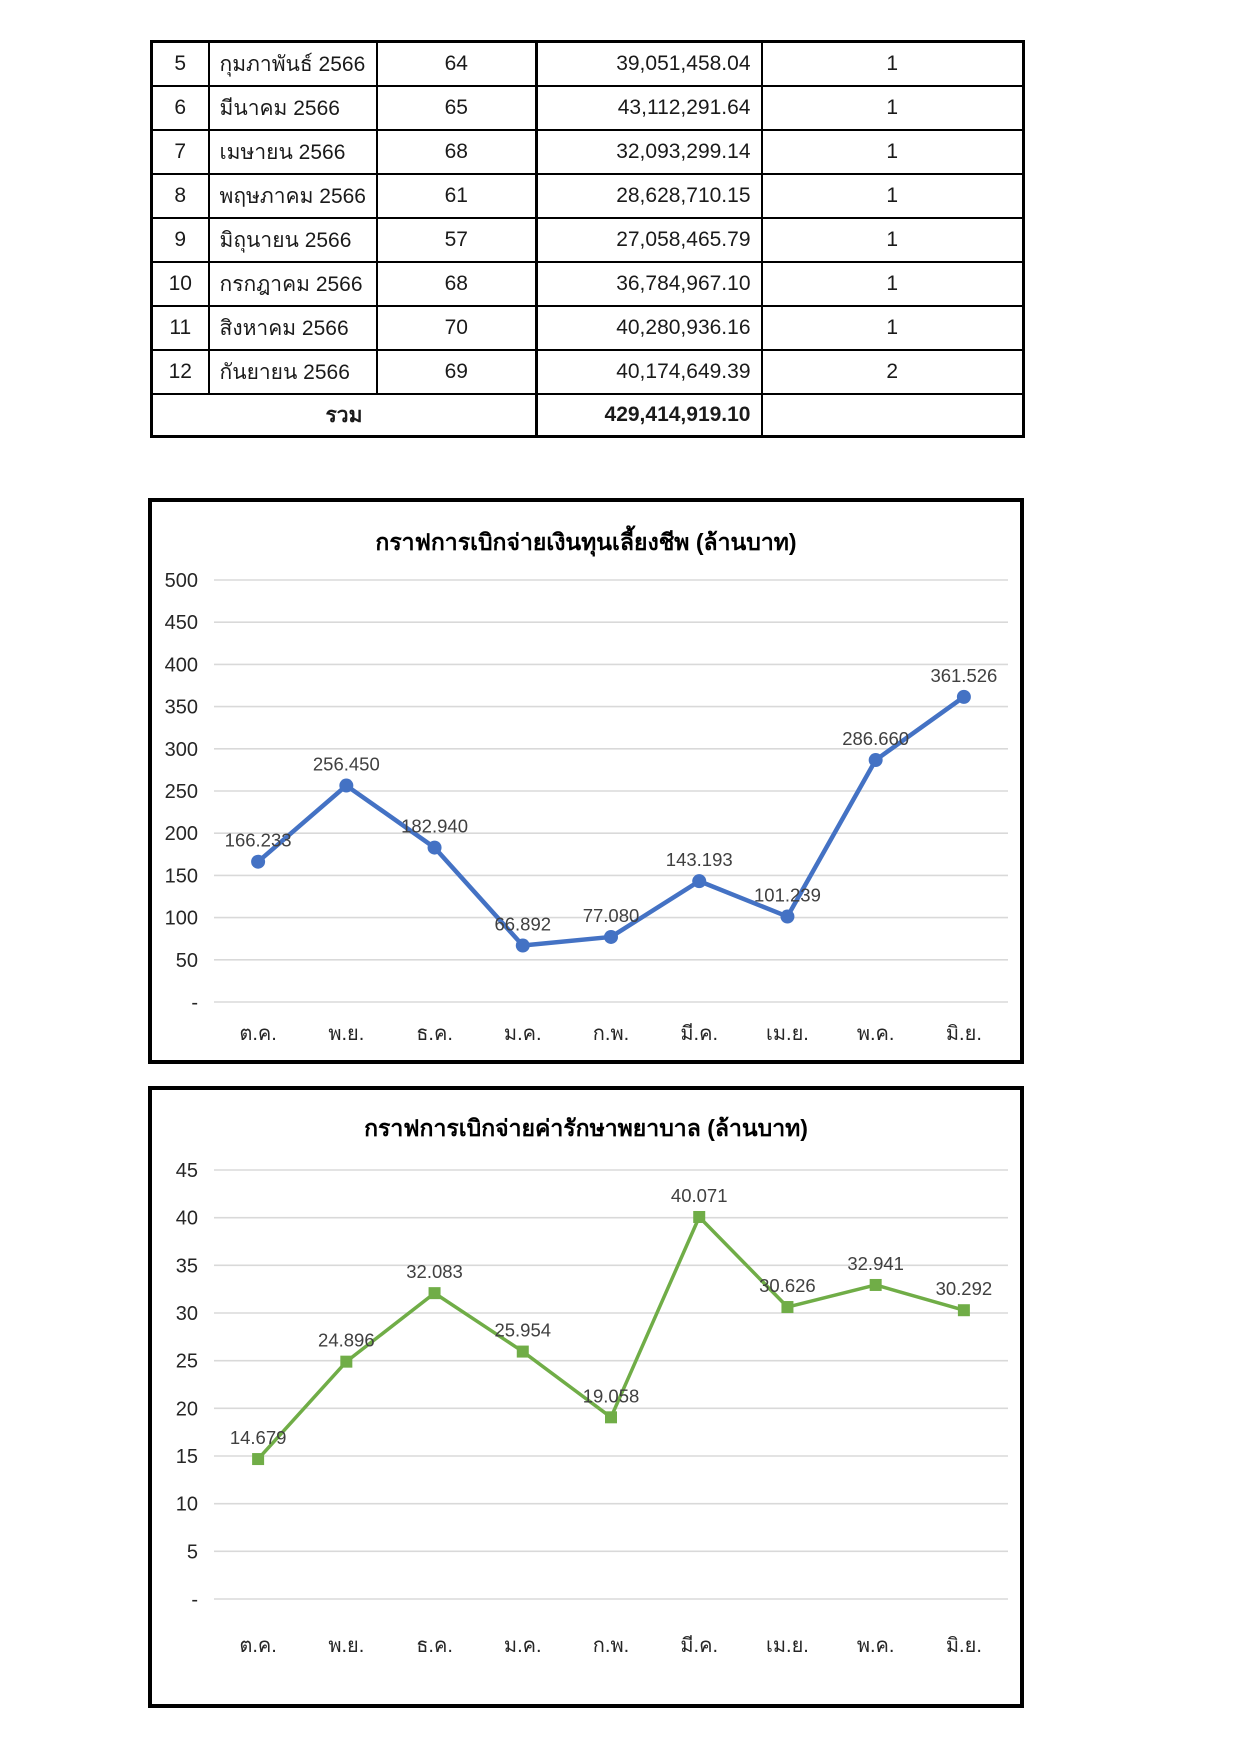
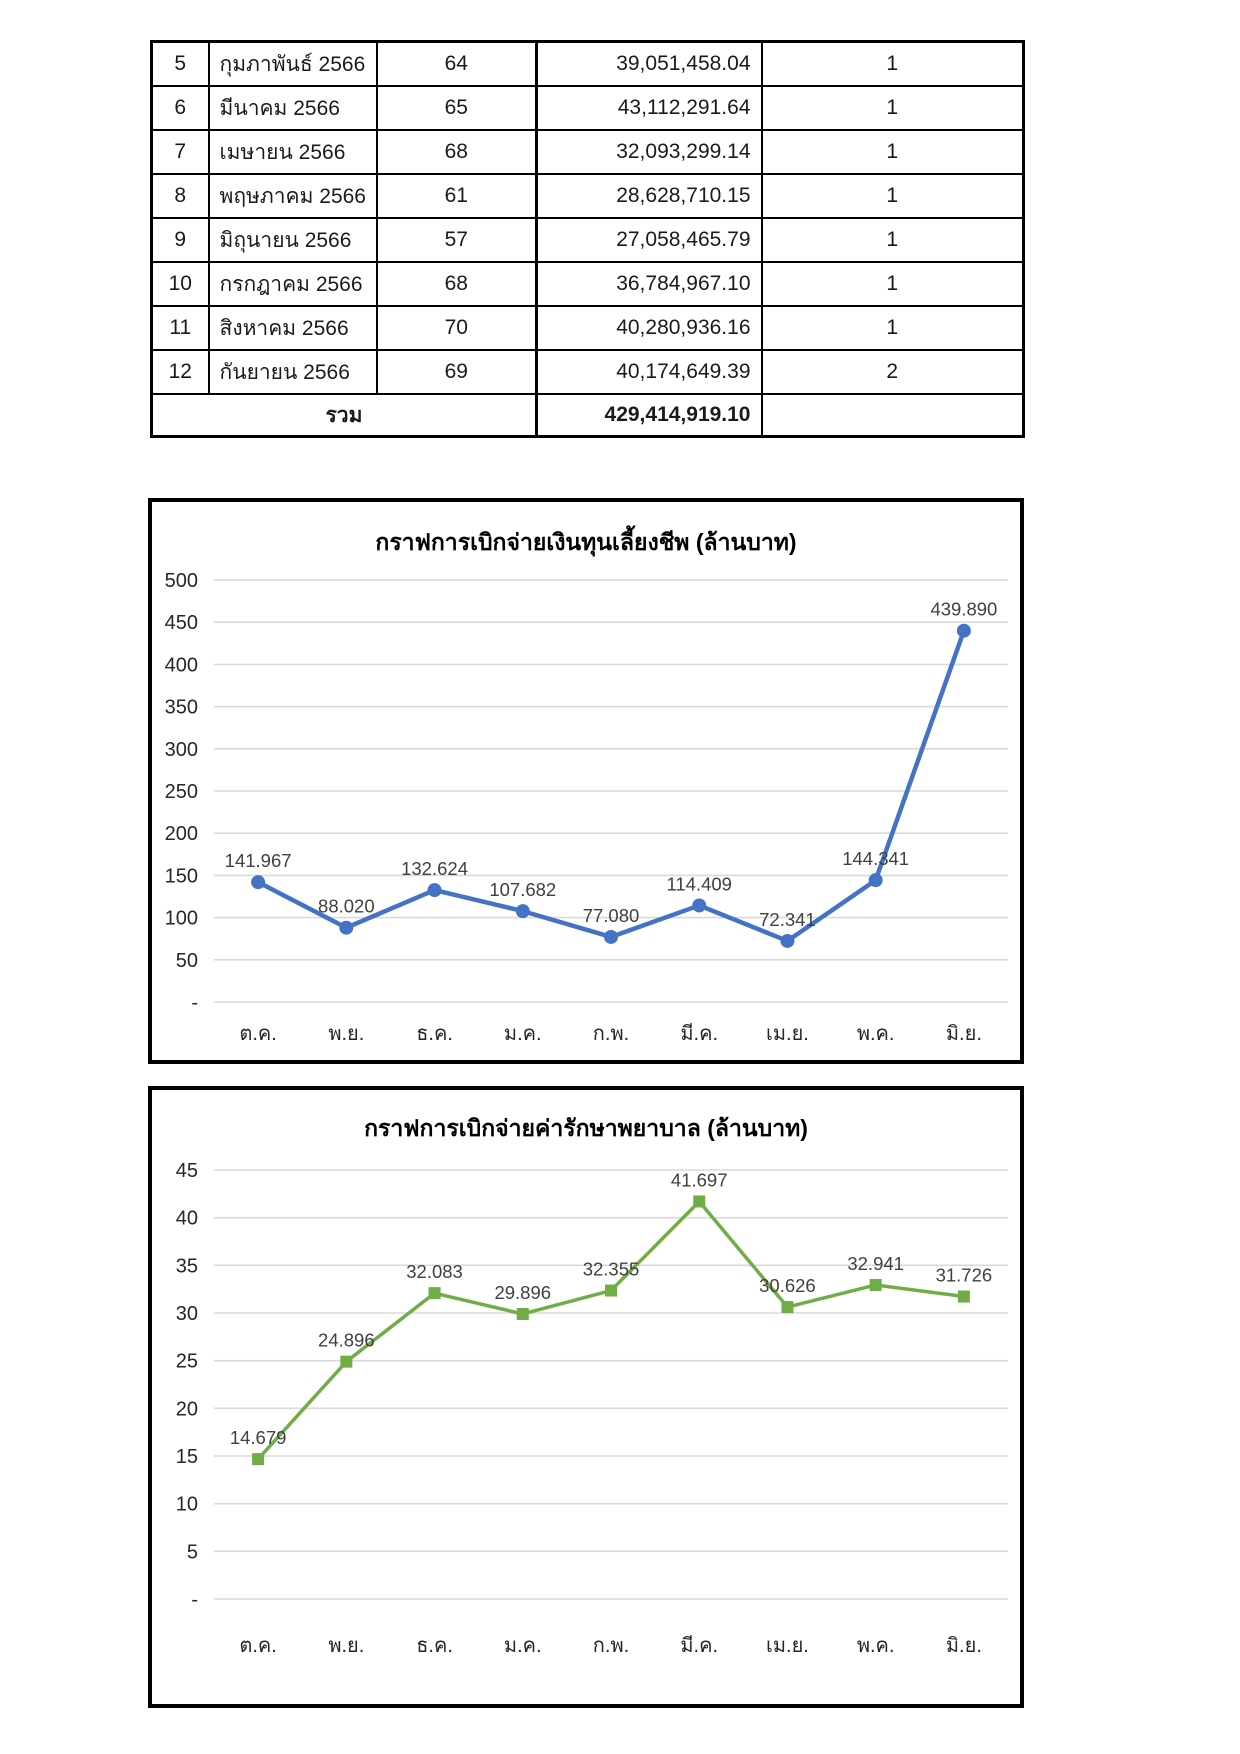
กราฟการเบิกจ่ายเงินทุนเลี้ยงชีพ (ล้านบาท)/ต.ค.: 166.233 -> 141.967
กราฟการเบิกจ่ายเงินทุนเลี้ยงชีพ (ล้านบาท)/พ.ย.: 256.450 -> 88.020
กราฟการเบิกจ่ายเงินทุนเลี้ยงชีพ (ล้านบาท)/ธ.ค.: 182.940 -> 132.624
กราฟการเบิกจ่ายเงินทุนเลี้ยงชีพ (ล้านบาท)/ม.ค.: 66.892 -> 107.682
กราฟการเบิกจ่ายเงินทุนเลี้ยงชีพ (ล้านบาท)/มี.ค.: 143.193 -> 114.409
กราฟการเบิกจ่ายเงินทุนเลี้ยงชีพ (ล้านบาท)/เม.ย.: 101.239 -> 72.341
กราฟการเบิกจ่ายเงินทุนเลี้ยงชีพ (ล้านบาท)/พ.ค.: 286.660 -> 144.341
กราฟการเบิกจ่ายเงินทุนเลี้ยงชีพ (ล้านบาท)/มิ.ย.: 361.526 -> 439.890
กราฟการเบิกจ่ายค่ารักษาพยาบาล (ล้านบาท)/ม.ค.: 25.954 -> 29.896
กราฟการเบิกจ่ายค่ารักษาพยาบาล (ล้านบาท)/ก.พ.: 19.058 -> 32.355
กราฟการเบิกจ่ายค่ารักษาพยาบาล (ล้านบาท)/มี.ค.: 40.071 -> 41.697
กราฟการเบิกจ่ายค่ารักษาพยาบาล (ล้านบาท)/มิ.ย.: 30.292 -> 31.726
